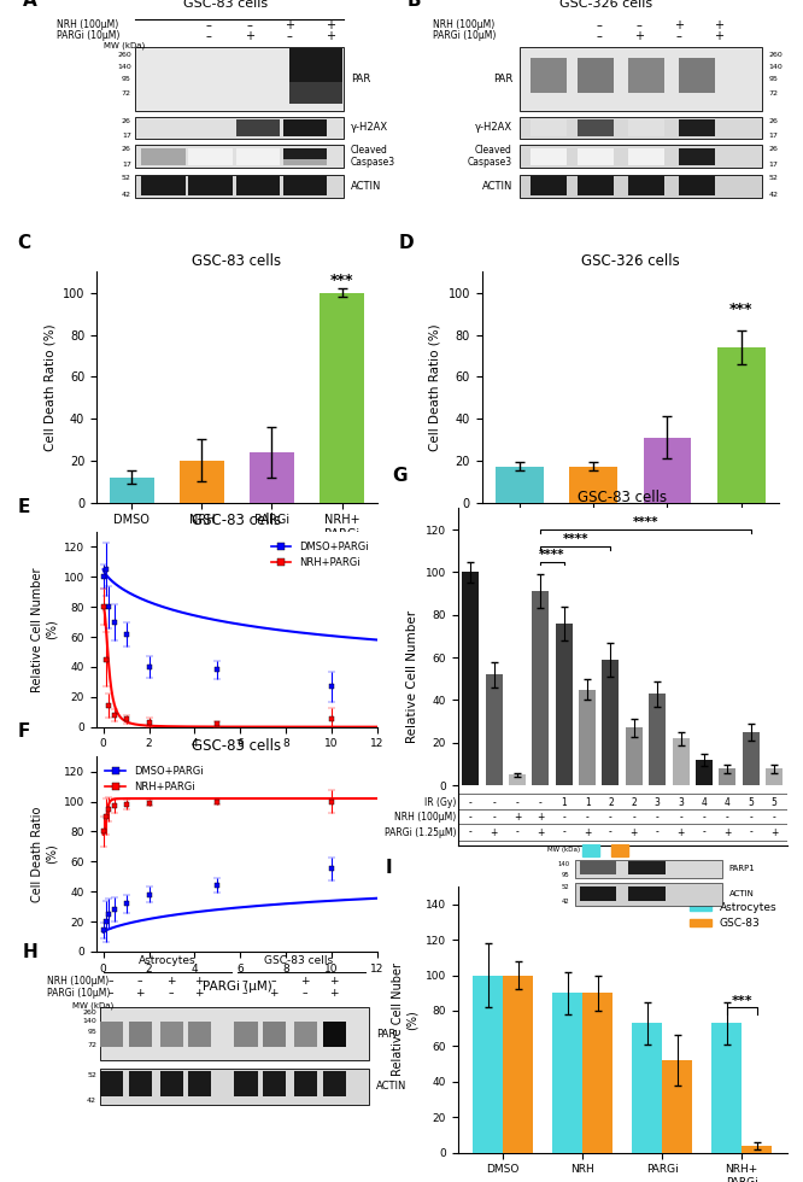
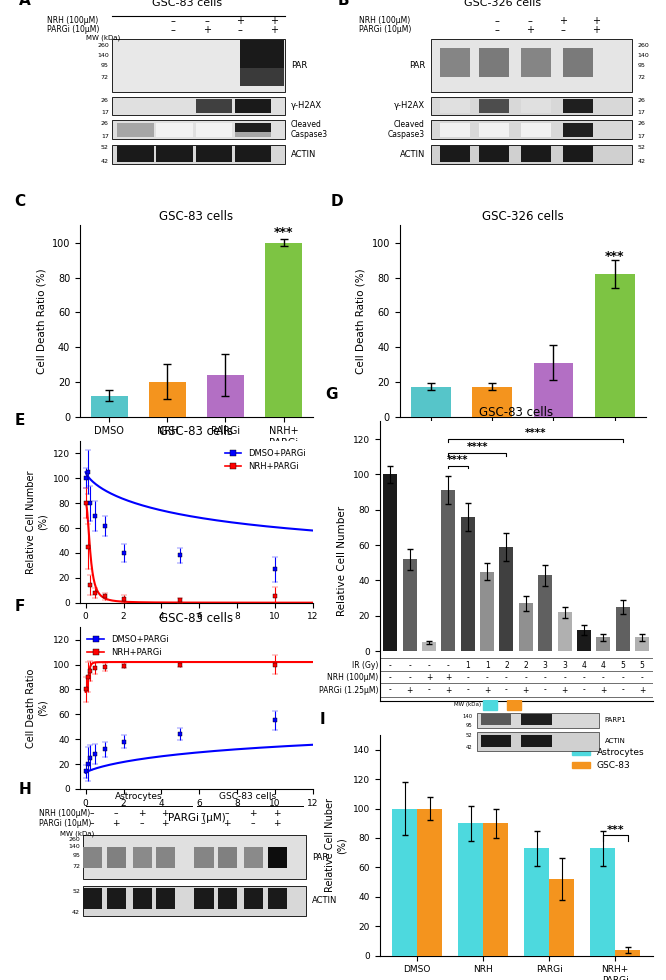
GSC-326 cells/NRH+ PARGi: 74 -> 82
